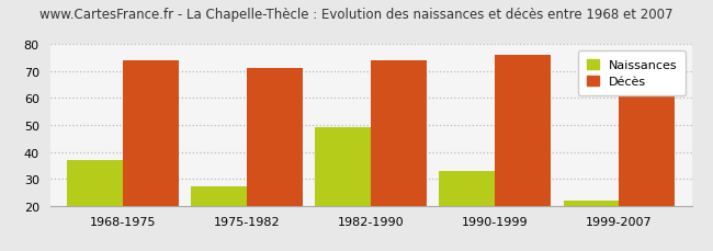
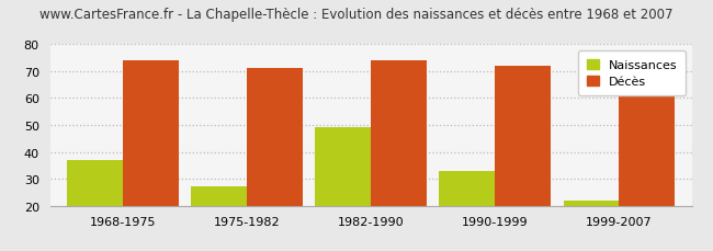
Décès/1990-1999: 76 -> 72
